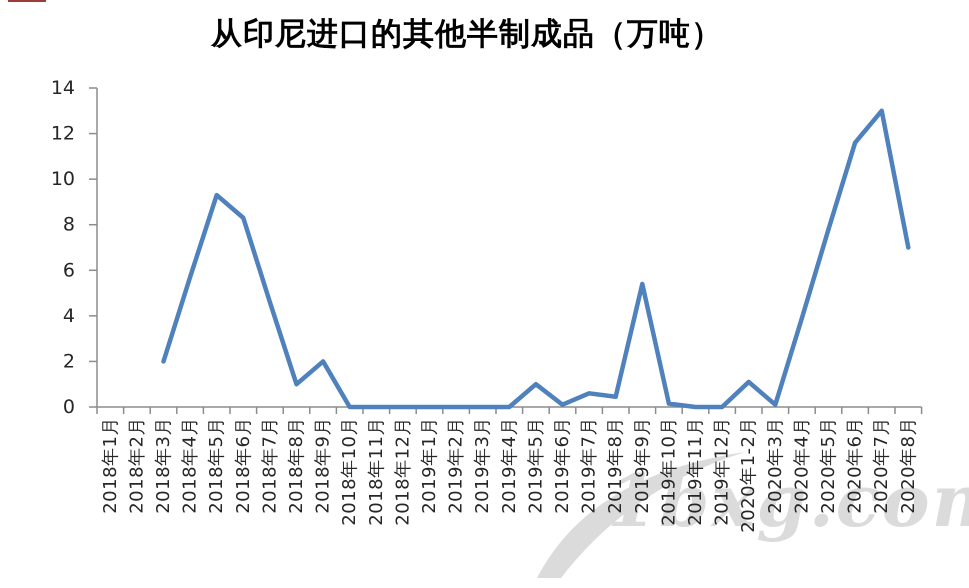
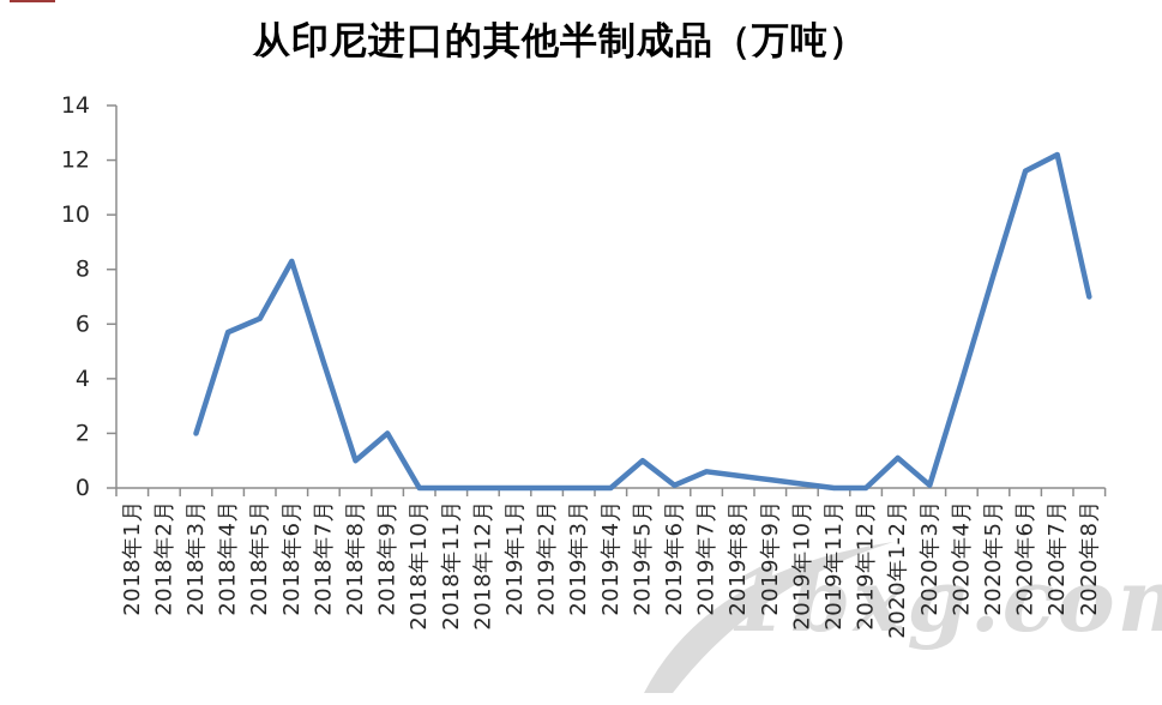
2018年5月: 9.3 -> 6.2
2019年9月: 5.4 -> 0.3
2020年7月: 13.0 -> 12.2
